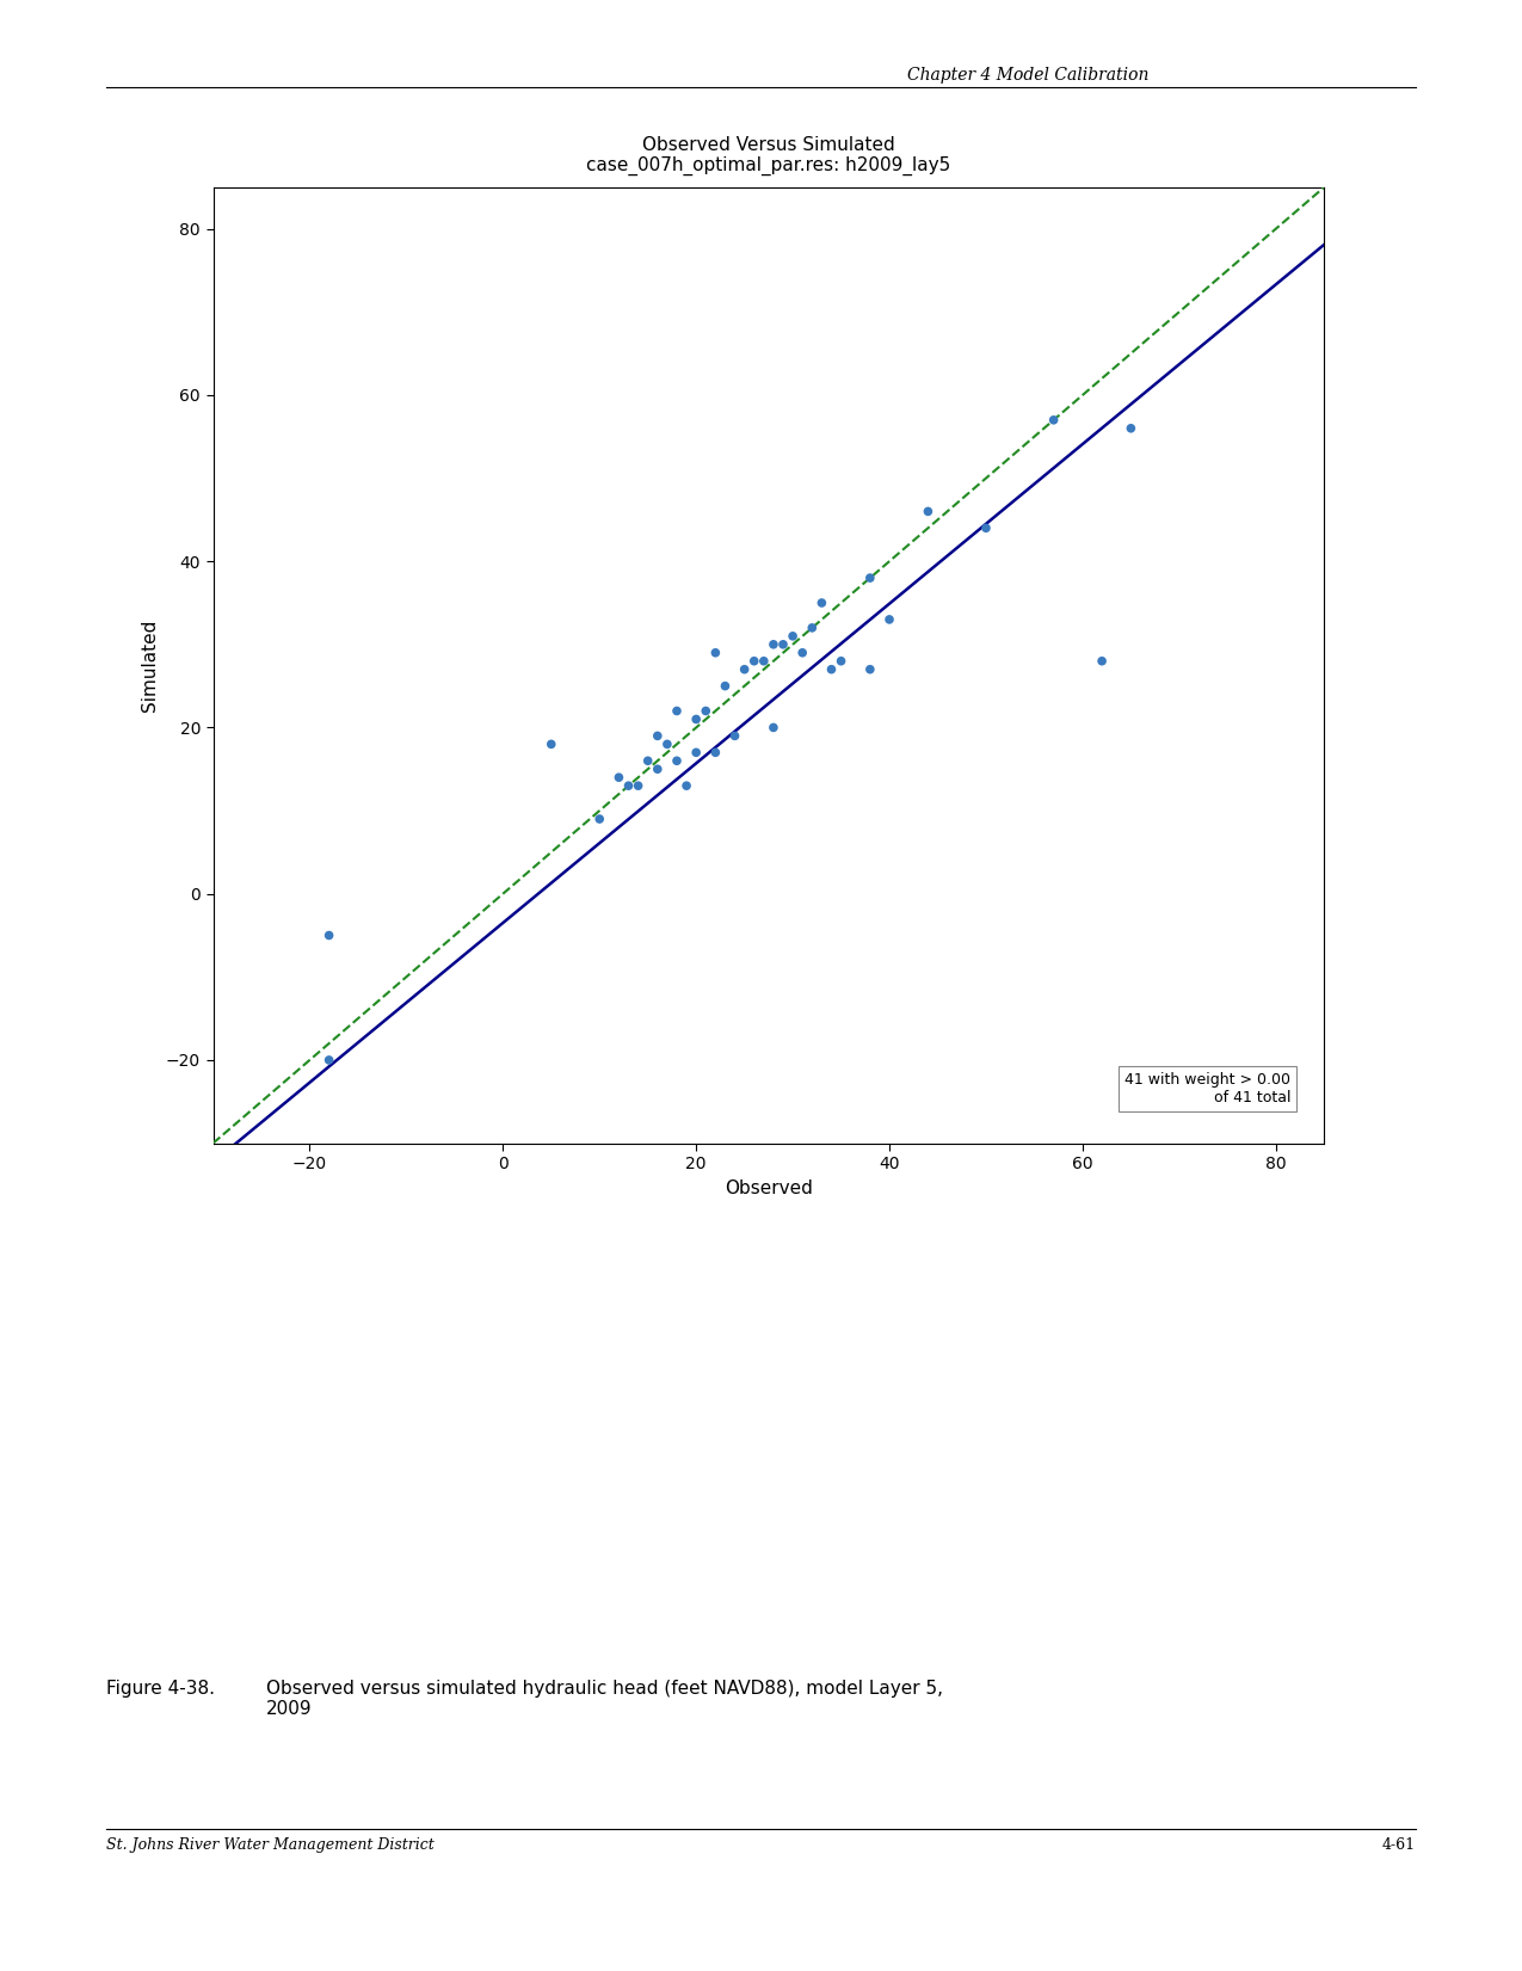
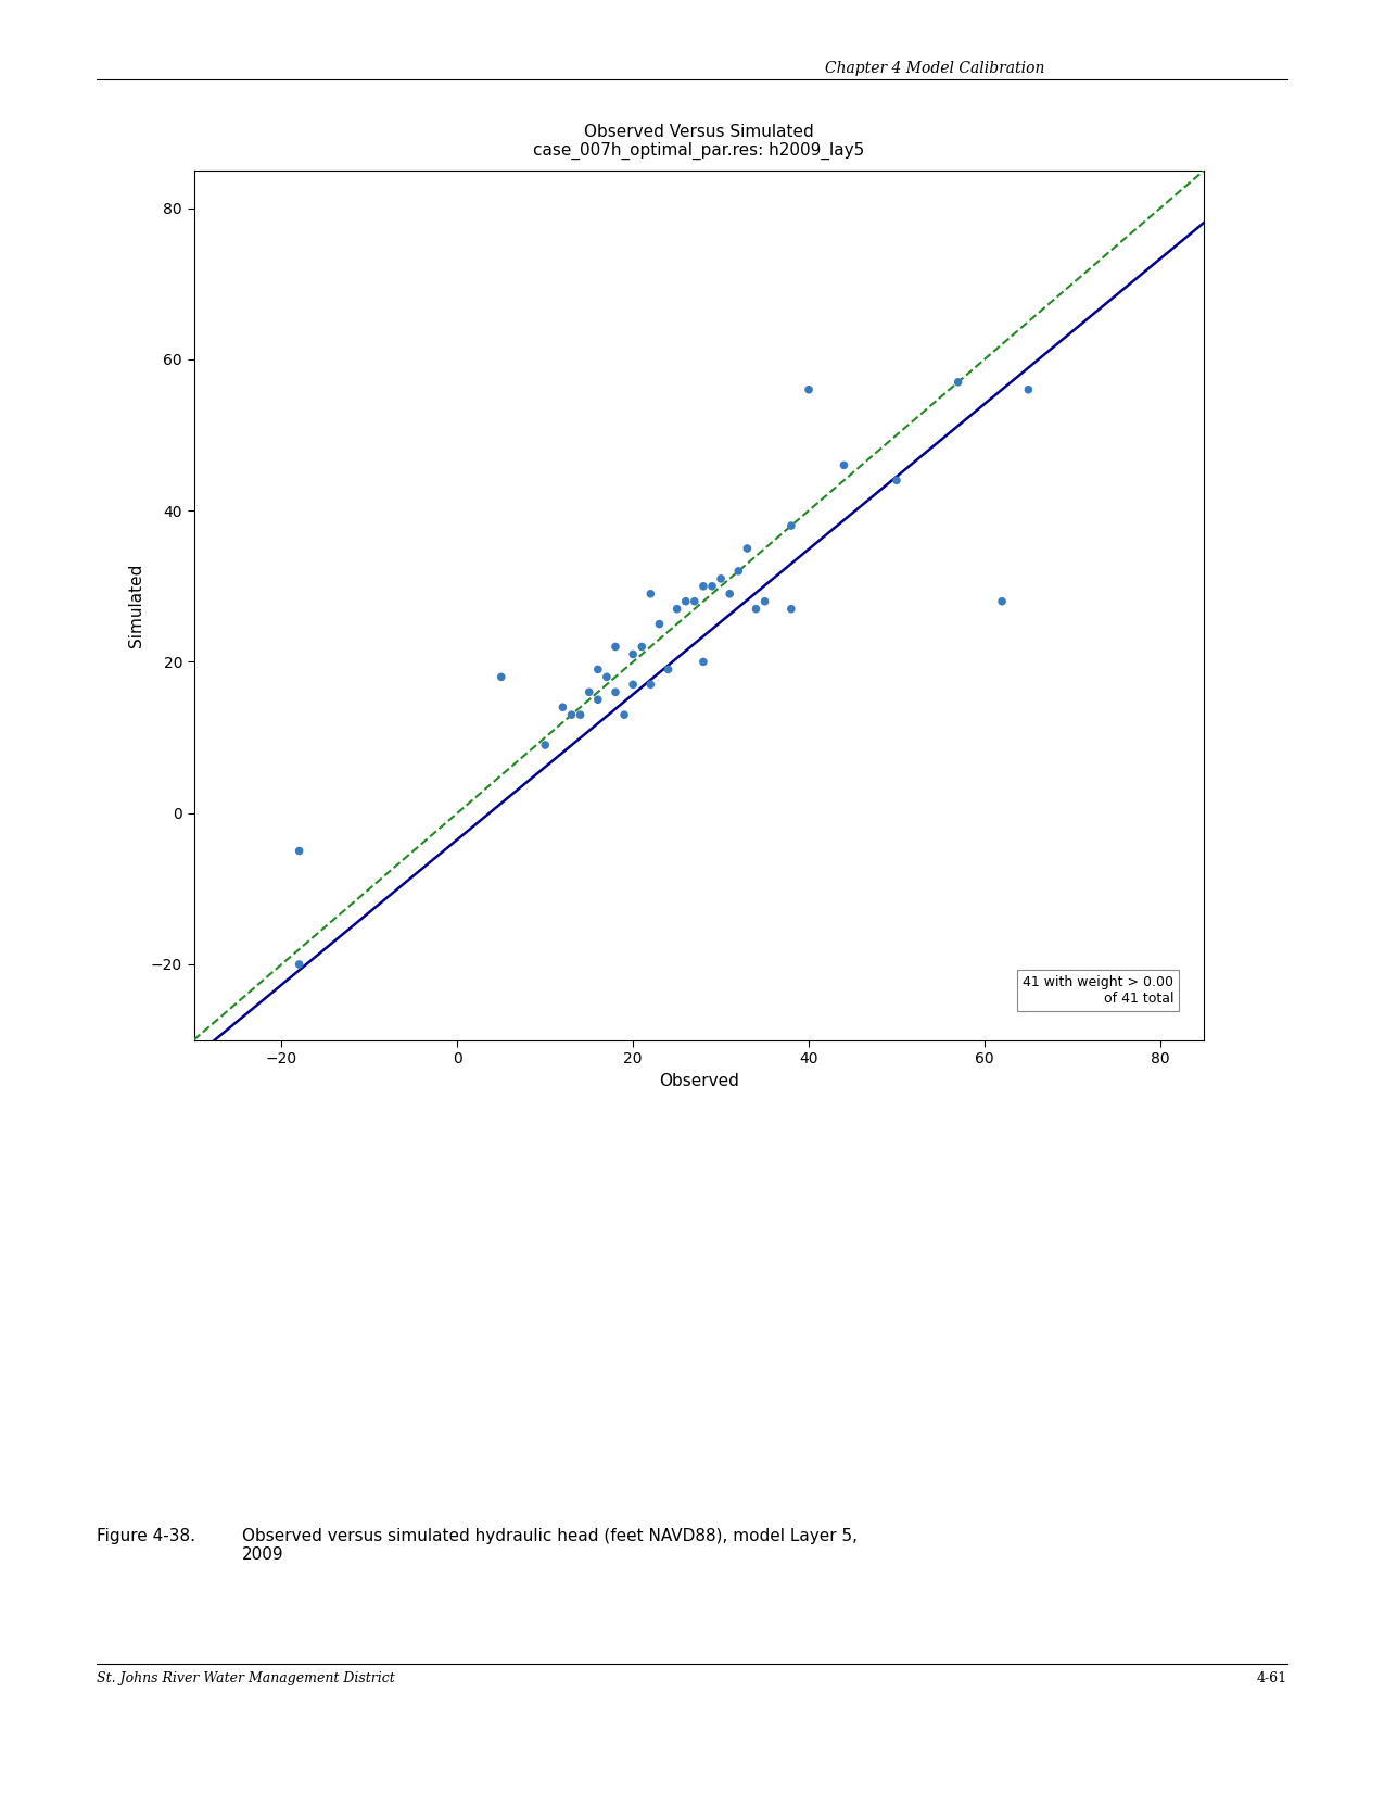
40: 33 -> 56
